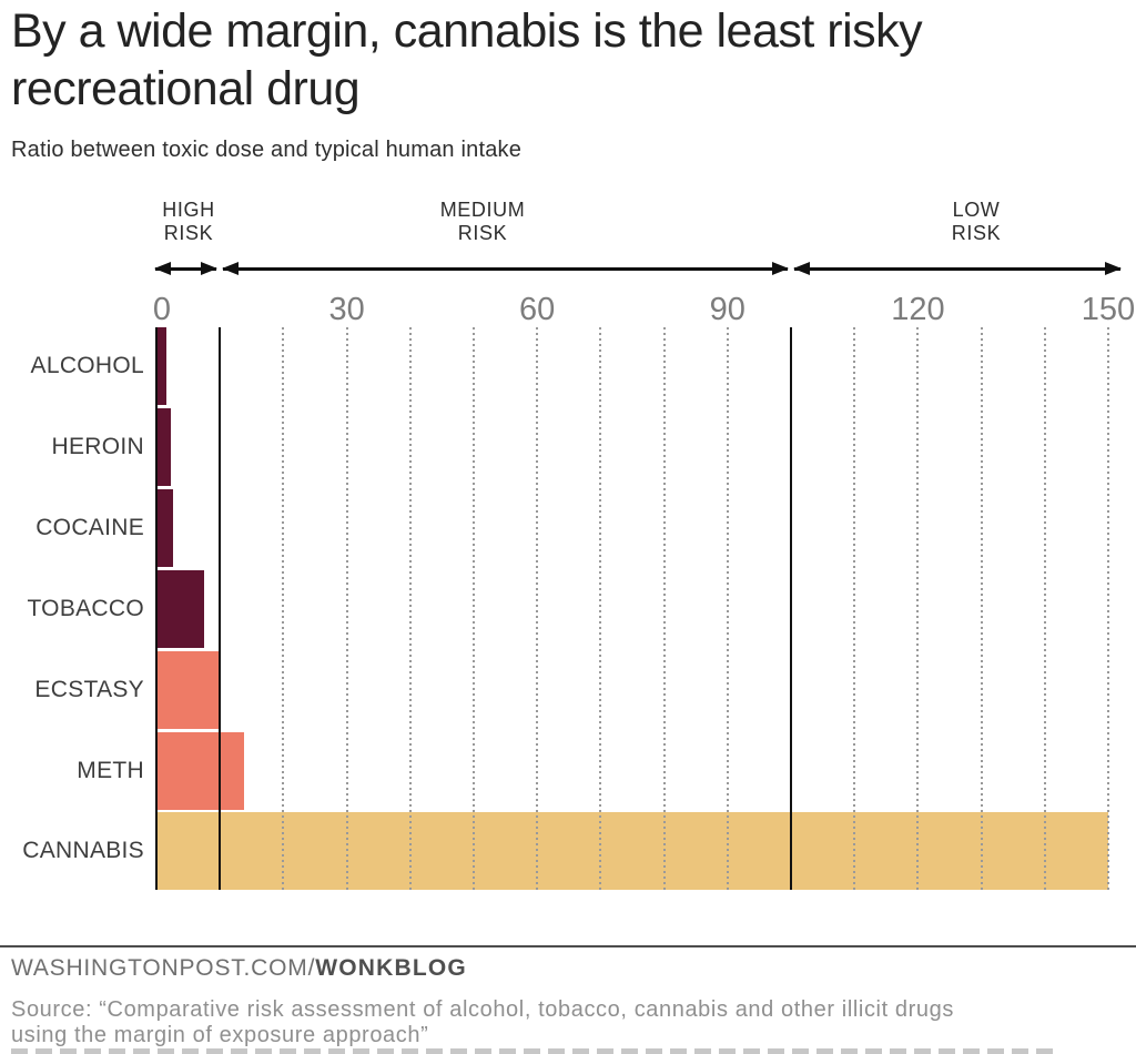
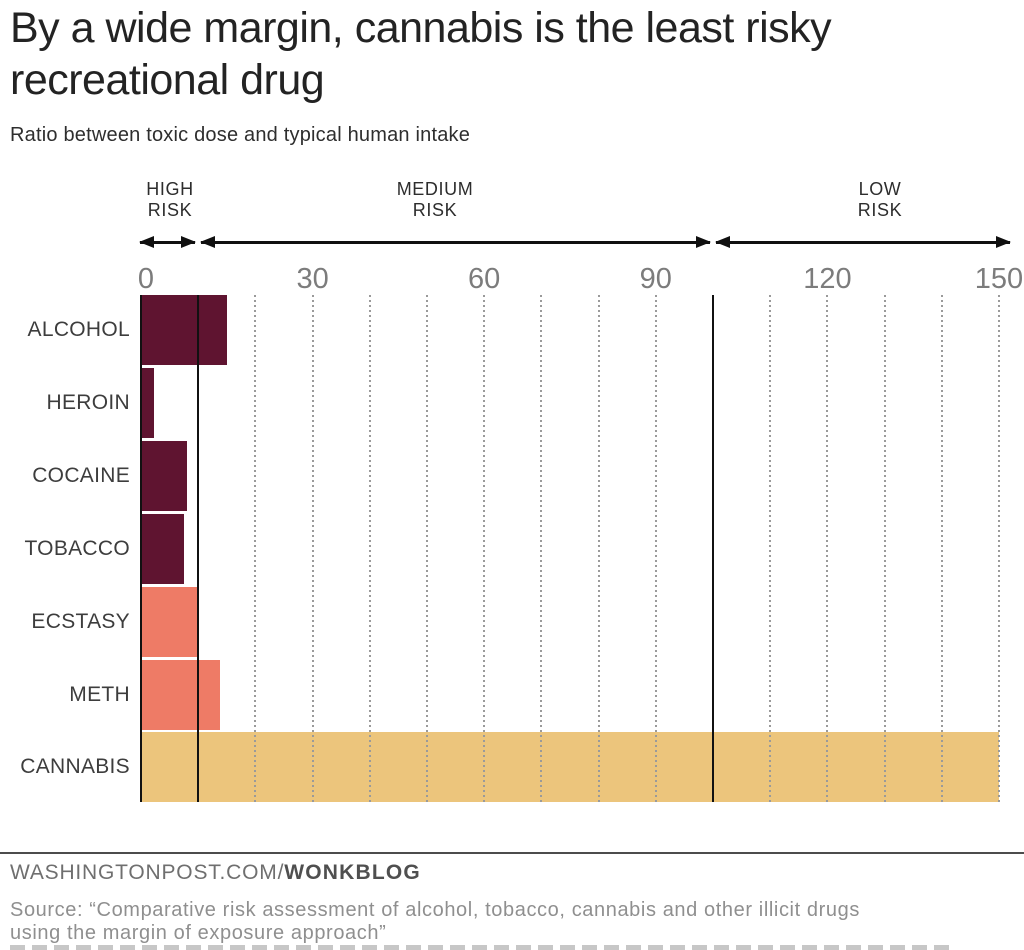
ALCOHOL: 2 -> 15
COCAINE: 3 -> 8
